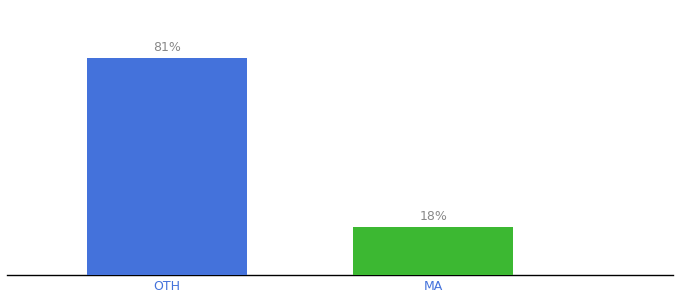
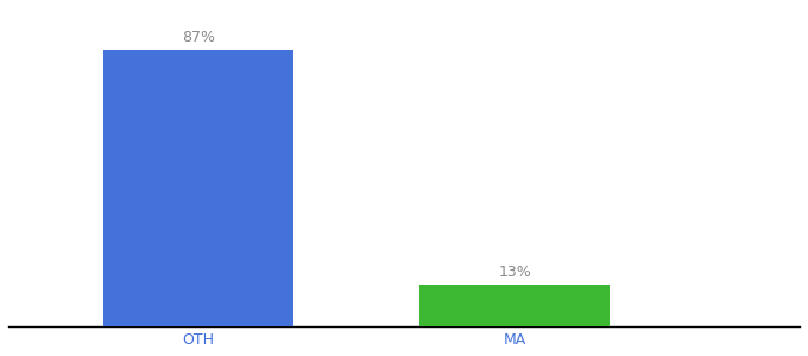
OTH: 81% -> 87%
MA: 18% -> 13%
